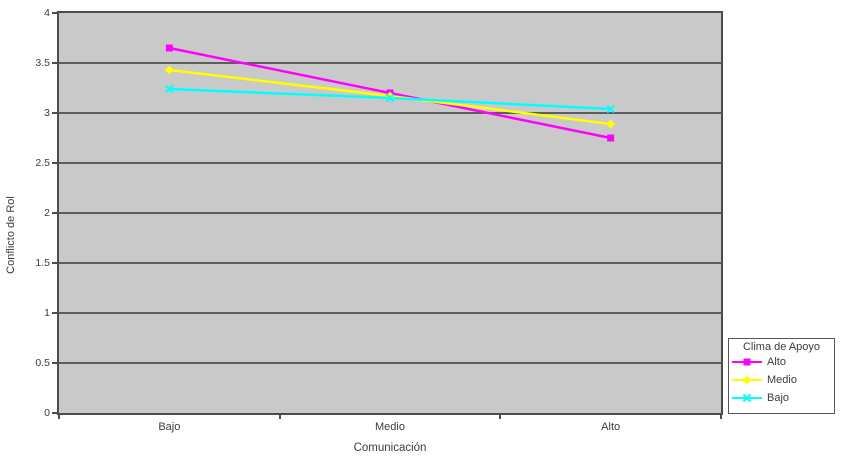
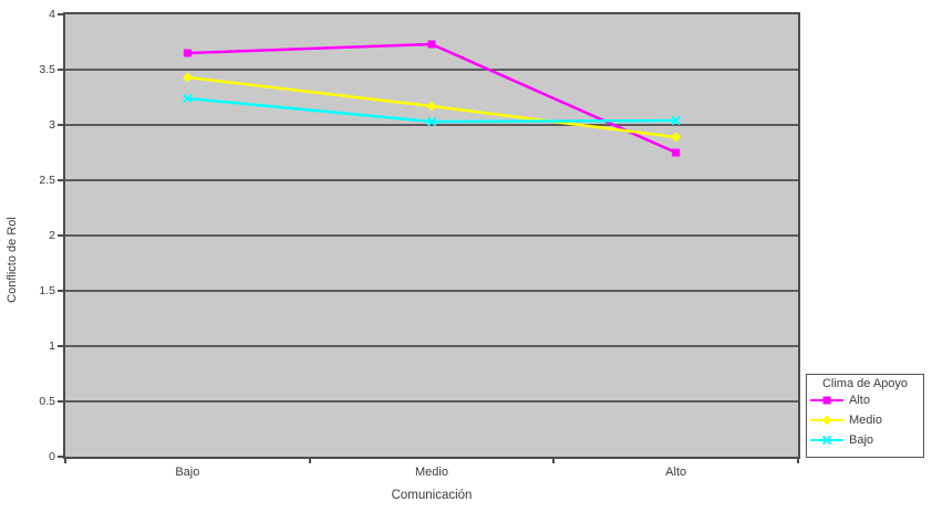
Alto/Medio: 3.20 -> 3.73
Bajo/Medio: 3.15 -> 3.03
